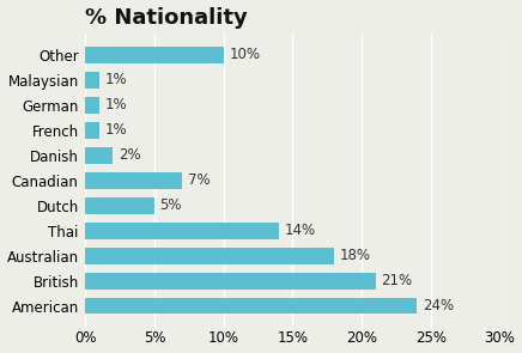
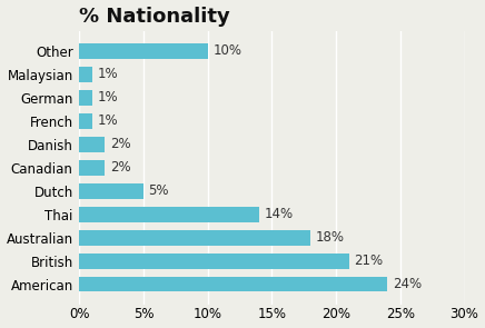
Canadian: 7% -> 2%
